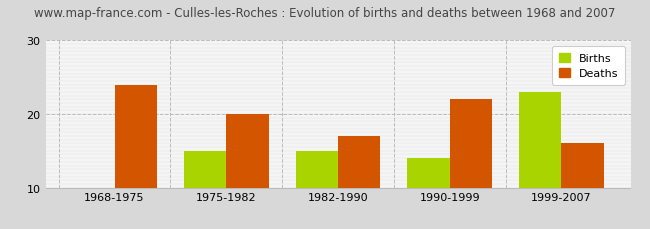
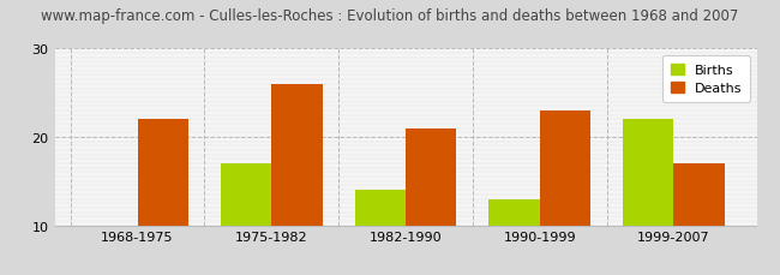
Deaths/1968-1975: 24 -> 22
Births/1975-1982: 15 -> 17
Deaths/1975-1982: 20 -> 26
Births/1982-1990: 15 -> 14
Deaths/1982-1990: 17 -> 21
Births/1990-1999: 14 -> 13
Deaths/1990-1999: 22 -> 23
Births/1999-2007: 23 -> 22
Deaths/1999-2007: 16 -> 17
